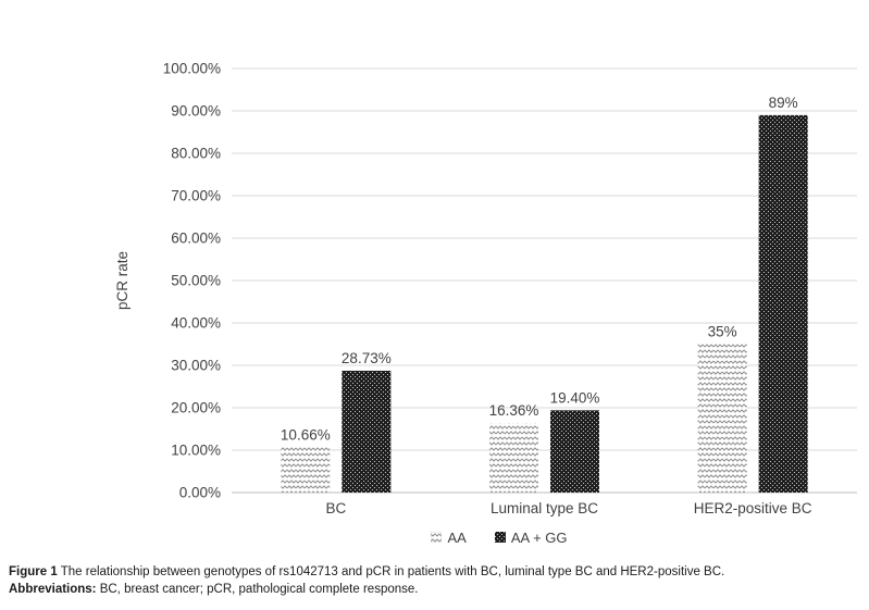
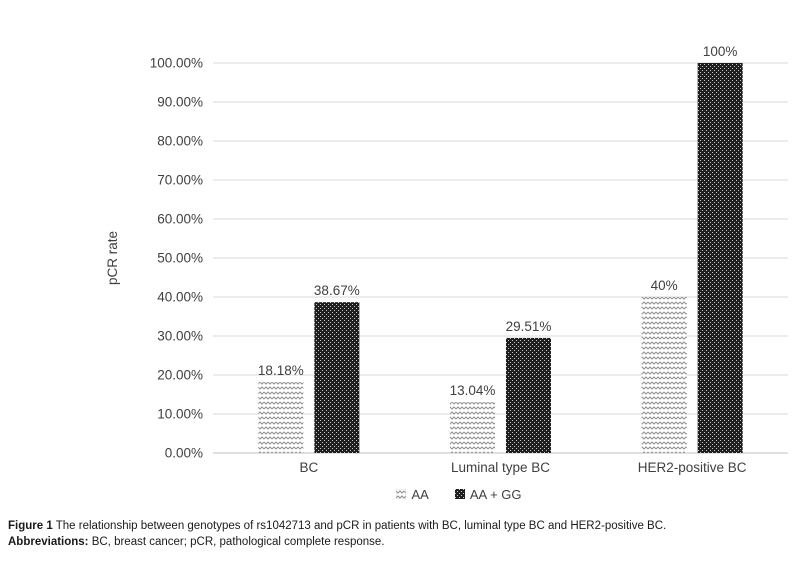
AA/BC: 10.66% -> 18.18%
AA + GG/BC: 28.73% -> 38.67%
AA/Luminal type BC: 16.36% -> 13.04%
AA + GG/Luminal type BC: 19.40% -> 29.51%
AA/HER2-positive BC: 35% -> 40%
AA + GG/HER2-positive BC: 89% -> 100%
